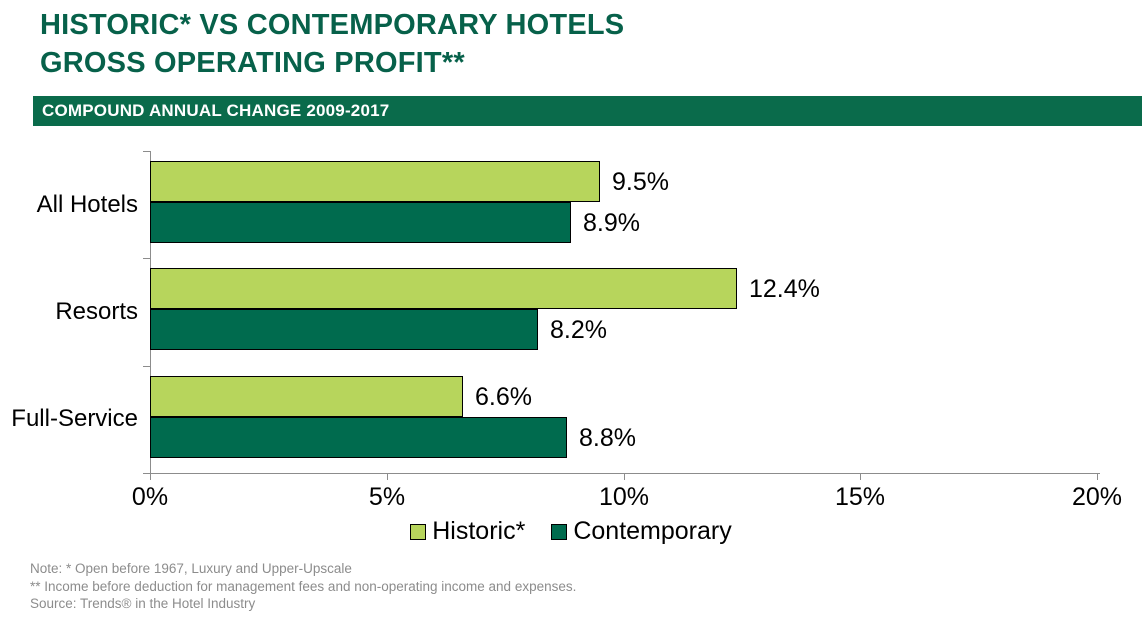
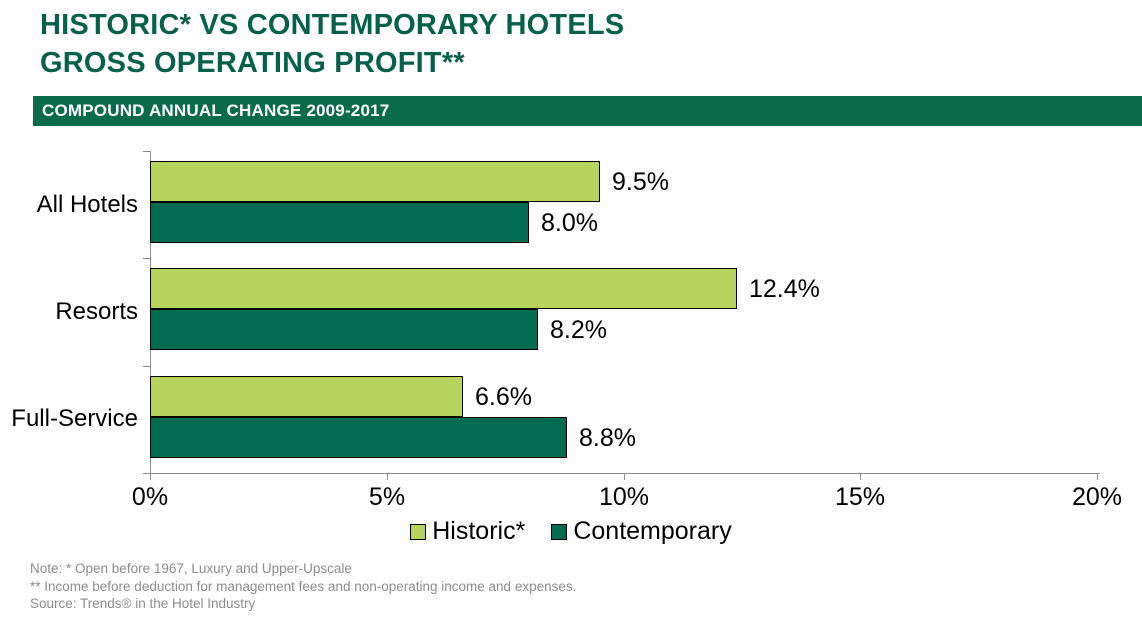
Contemporary/All Hotels: 8.9% -> 8.0%
